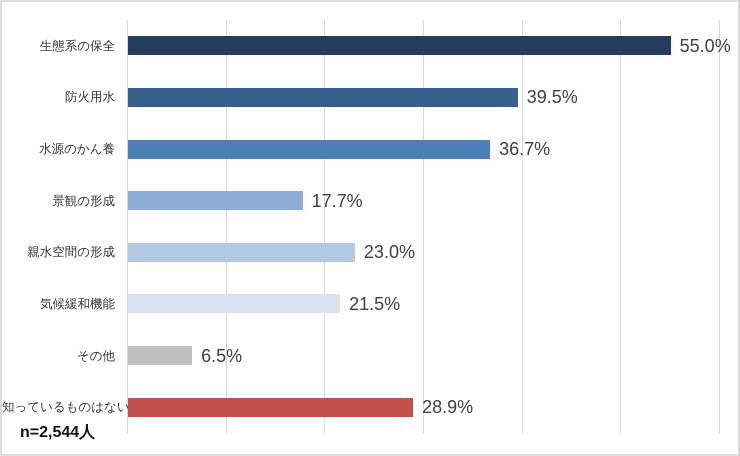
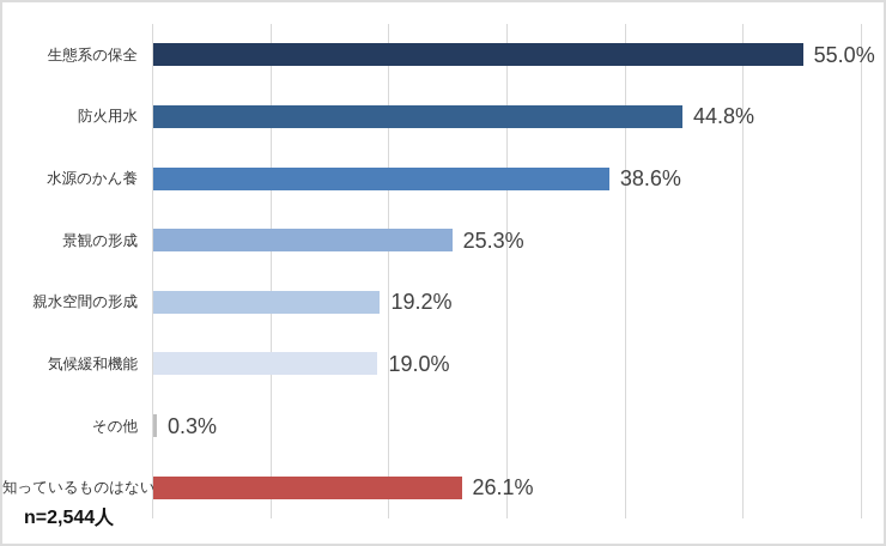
防火用水: 39.5% -> 44.8%
水源のかん養: 36.7% -> 38.6%
景観の形成: 17.7% -> 25.3%
親水空間の形成: 23.0% -> 19.2%
気候緩和機能: 21.5% -> 19.0%
その他: 6.5% -> 0.3%
知っているものはない: 28.9% -> 26.1%
